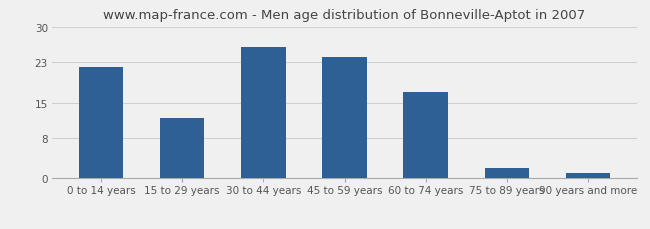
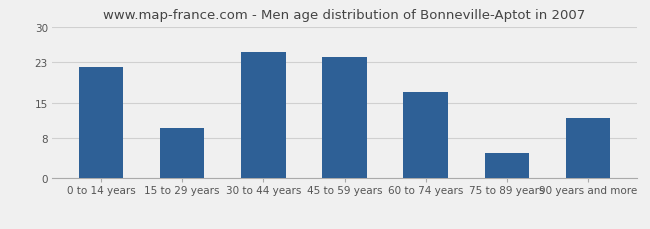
15 to 29 years: 12 -> 10
30 to 44 years: 26 -> 25
75 to 89 years: 2 -> 5
90 years and more: 1 -> 12
